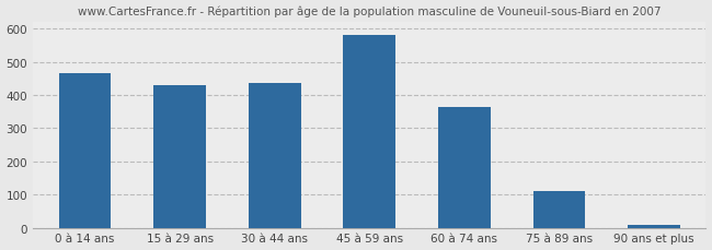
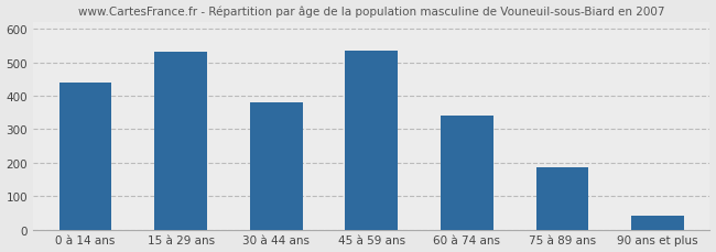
0 à 14 ans: 465 -> 440
15 à 29 ans: 430 -> 530
30 à 44 ans: 435 -> 380
45 à 59 ans: 580 -> 535
60 à 74 ans: 365 -> 340
75 à 89 ans: 110 -> 185
90 ans et plus: 10 -> 40
